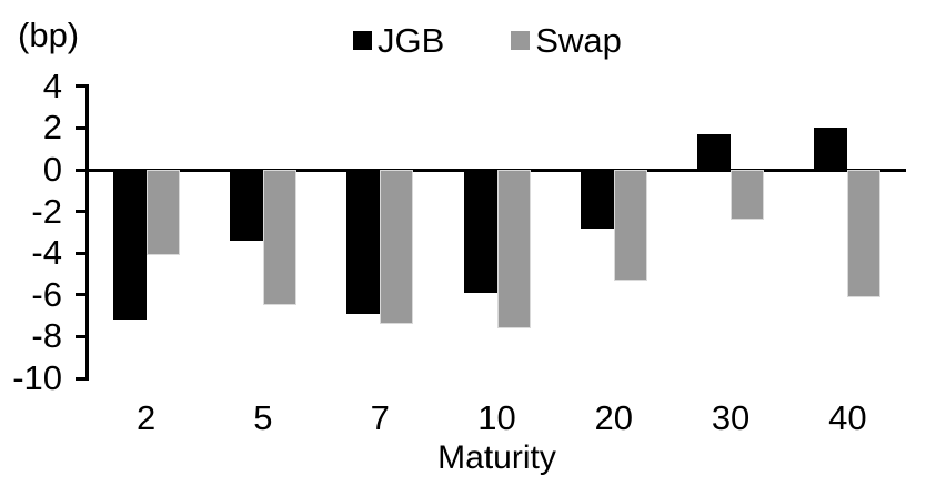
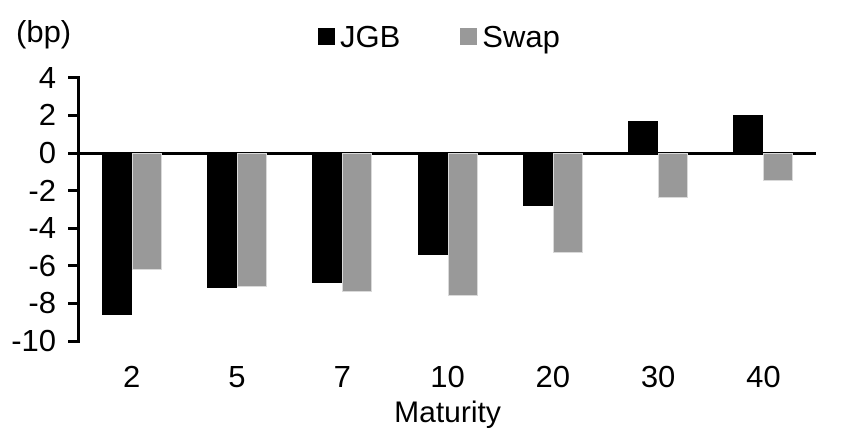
JGB/2: -7.2 -> -8.6
Swap/2: -4.1 -> -6.2
JGB/5: -3.4 -> -7.2
Swap/5: -6.5 -> -7.1
JGB/10: -5.9 -> -5.4
Swap/40: -6.1 -> -1.5
